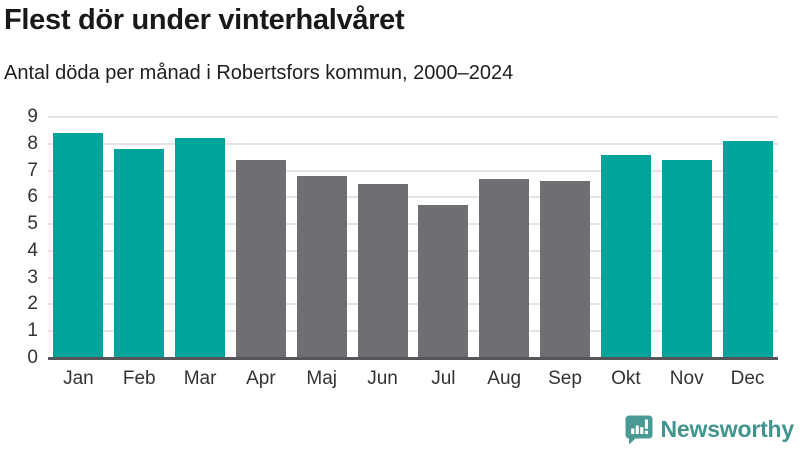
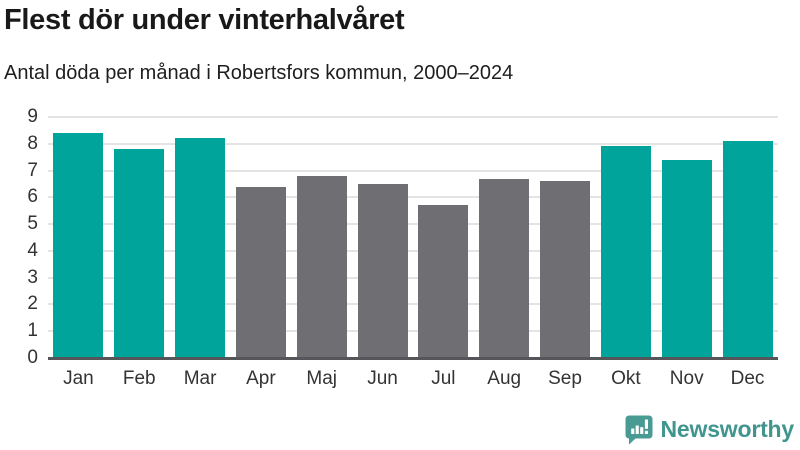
Apr: 7.4 -> 6.4
Okt: 7.6 -> 7.9
